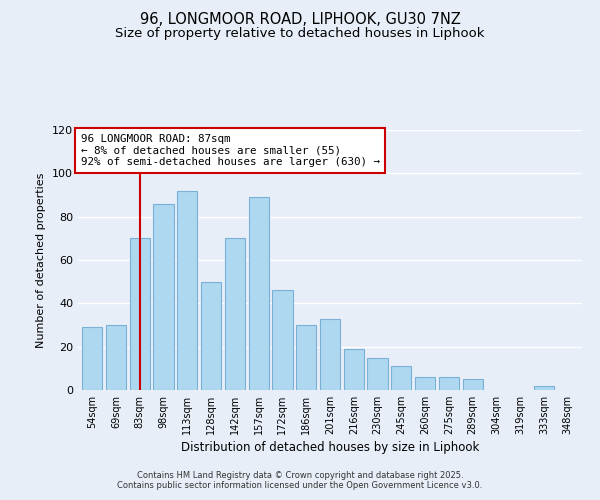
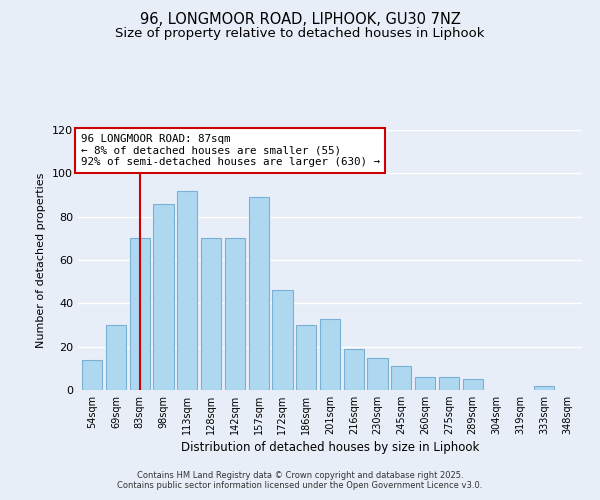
54sqm: 29 -> 14
128sqm: 50 -> 70
